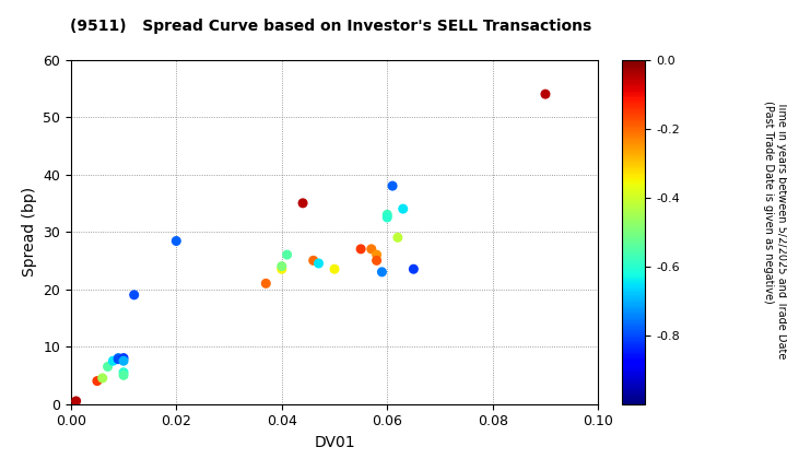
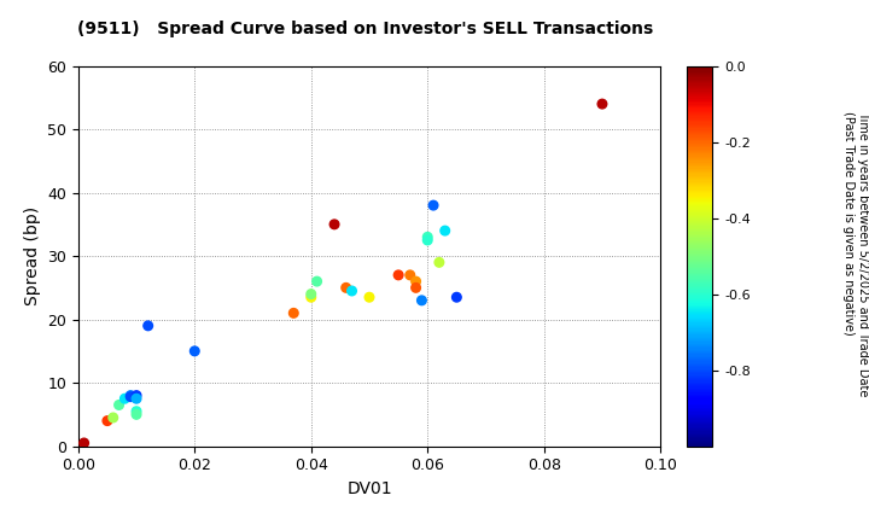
0.02: 28.4 -> 15.0
